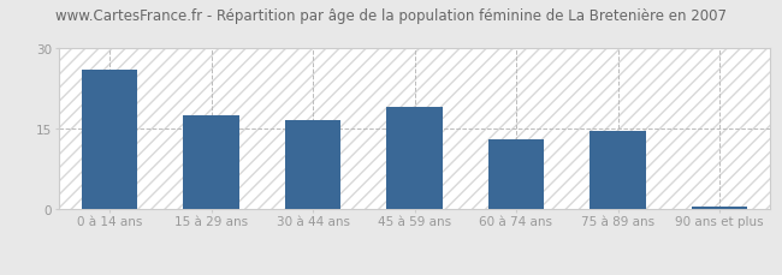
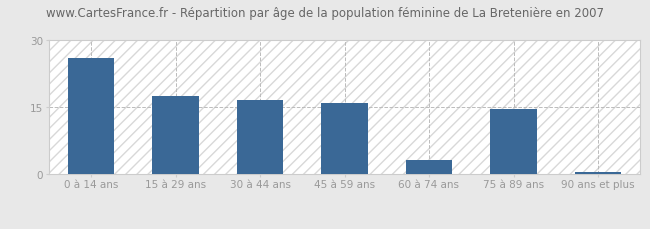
45 à 59 ans: 19.0 -> 16.0
60 à 74 ans: 13.0 -> 3.0
